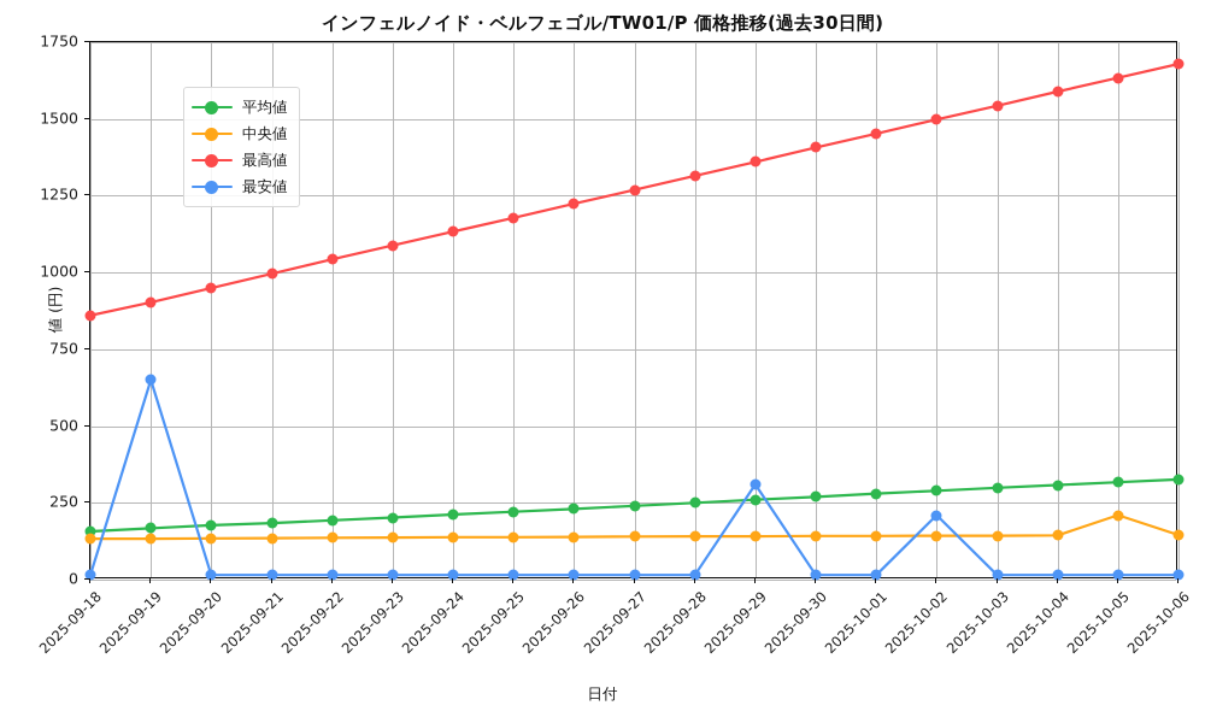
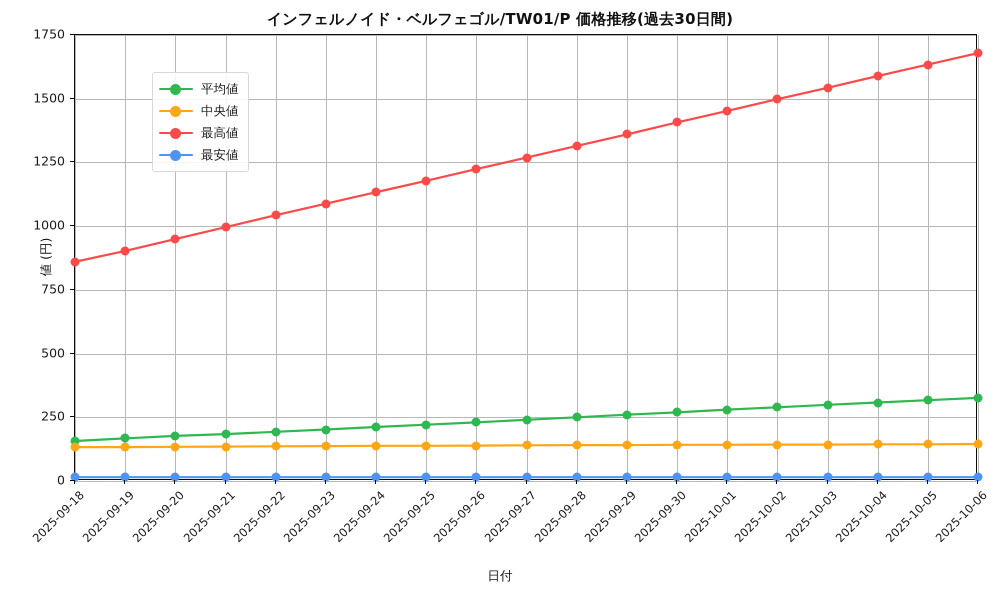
最安値/2025-09-19: 650 -> 20
最安値/2025-09-29: 310 -> 20
最安値/2025-10-02: 210 -> 20
中央値/2025-10-05: 210 -> 140
